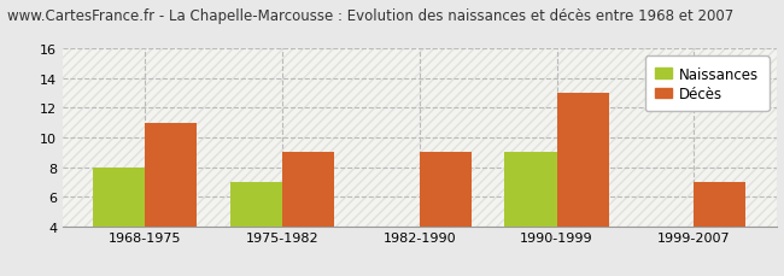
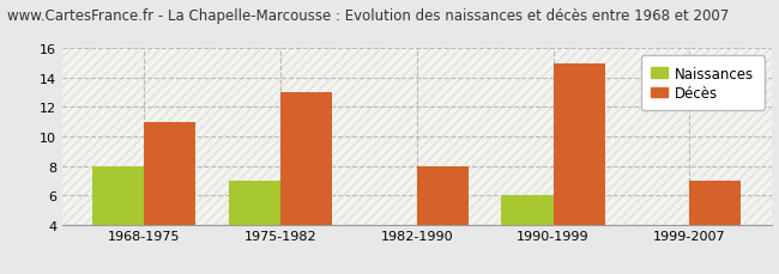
Décès/1975-1982: 9 -> 13
Décès/1982-1990: 9 -> 8
Naissances/1990-1999: 9 -> 6
Décès/1990-1999: 13 -> 15
